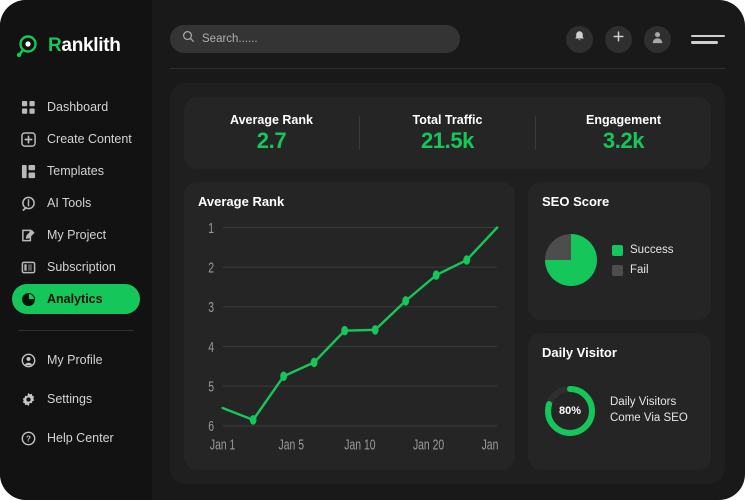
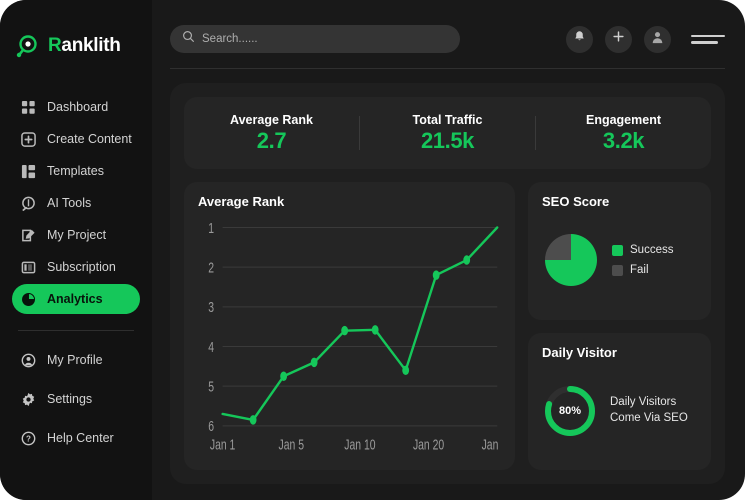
Jan 1: 5.5 -> 5.7
Jan 20: 2.9 -> 4.6
